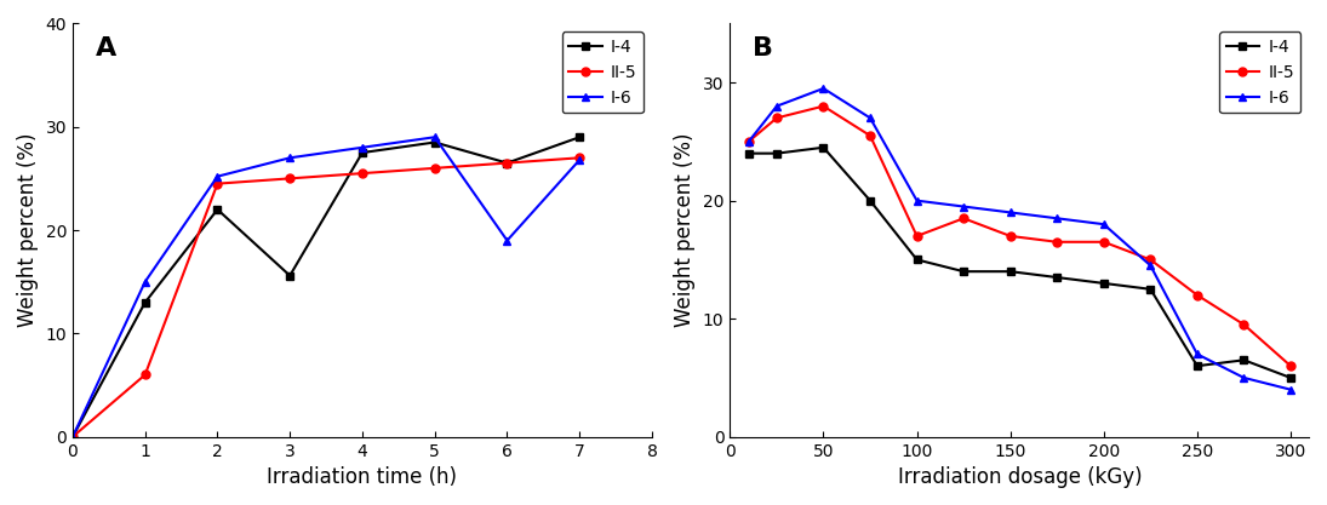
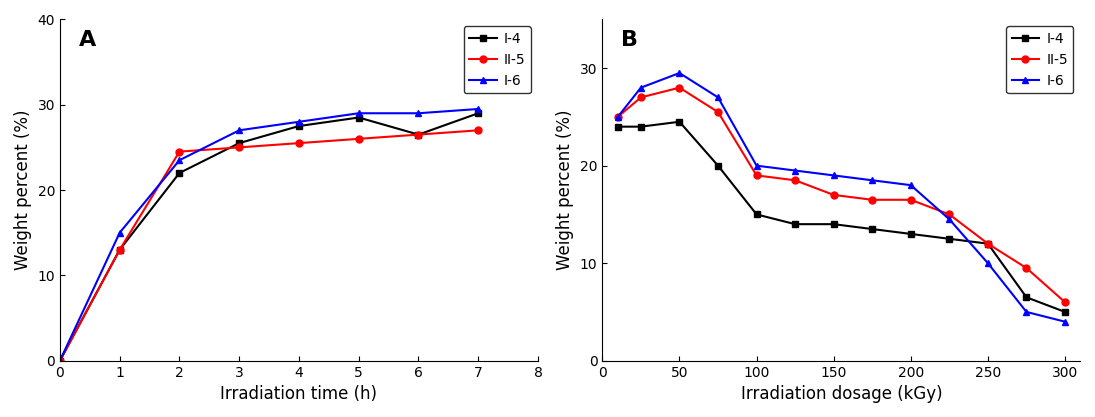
II-5/1: 6.0 -> 13.0
I-6/2: 25.2 -> 23.5
I-4/3: 15.6 -> 25.5
I-6/6: 19.0 -> 29.0
I-6/7: 26.8 -> 29.5
II-5/100: 17.0 -> 19.0
I-4/250: 6.0 -> 12.0
I-6/250: 7.0 -> 10.0
